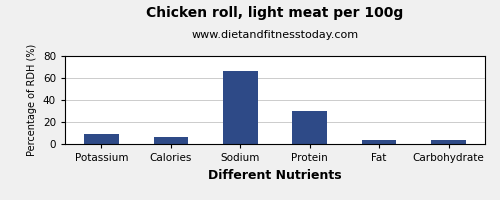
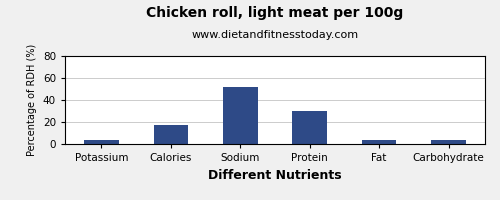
Potassium: 9 -> 4
Calories: 6 -> 17
Sodium: 66 -> 52
